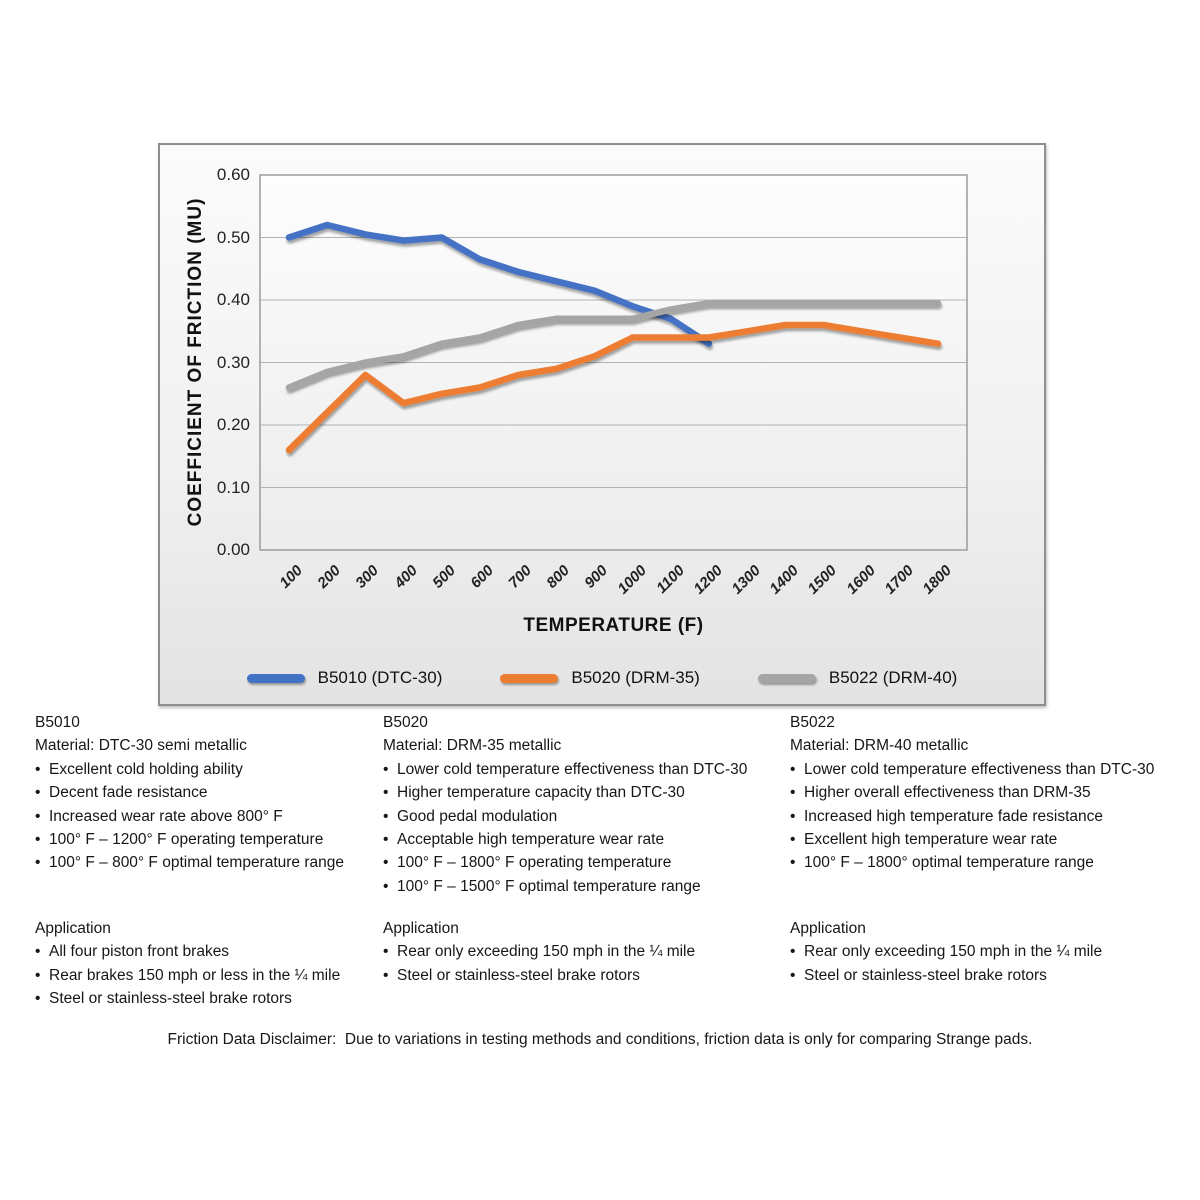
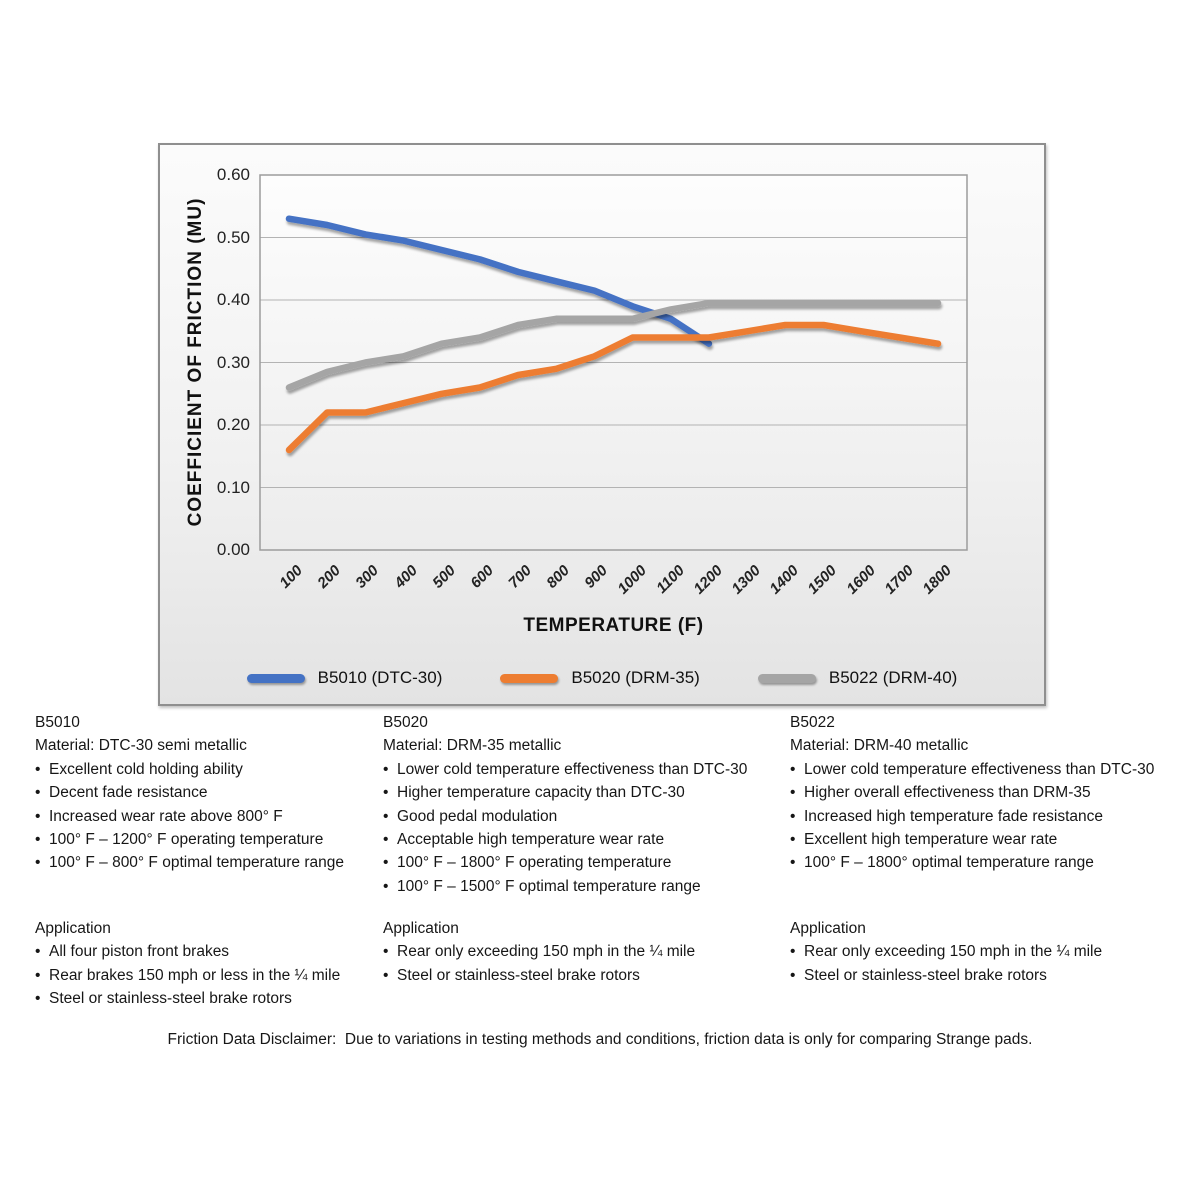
B5010 (DTC-30)/100: 0.50 -> 0.53
B5020 (DRM-35)/300: 0.28 -> 0.22
B5010 (DTC-30)/500: 0.50 -> 0.48
